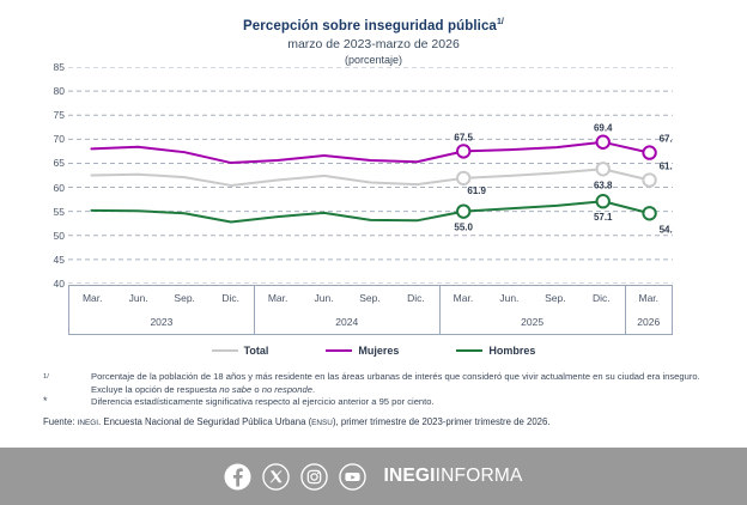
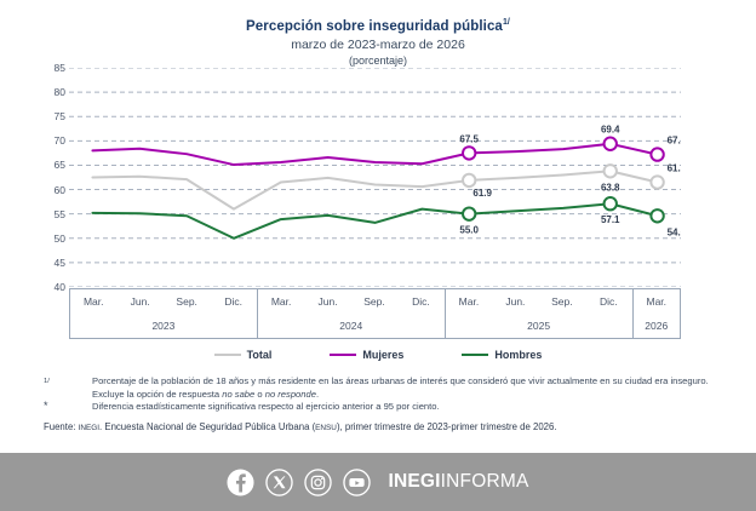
Total/Dic. 2023: 60 -> 56
Hombres/Dic. 2023: 53 -> 50
Hombres/Dic. 2024: 53 -> 56
